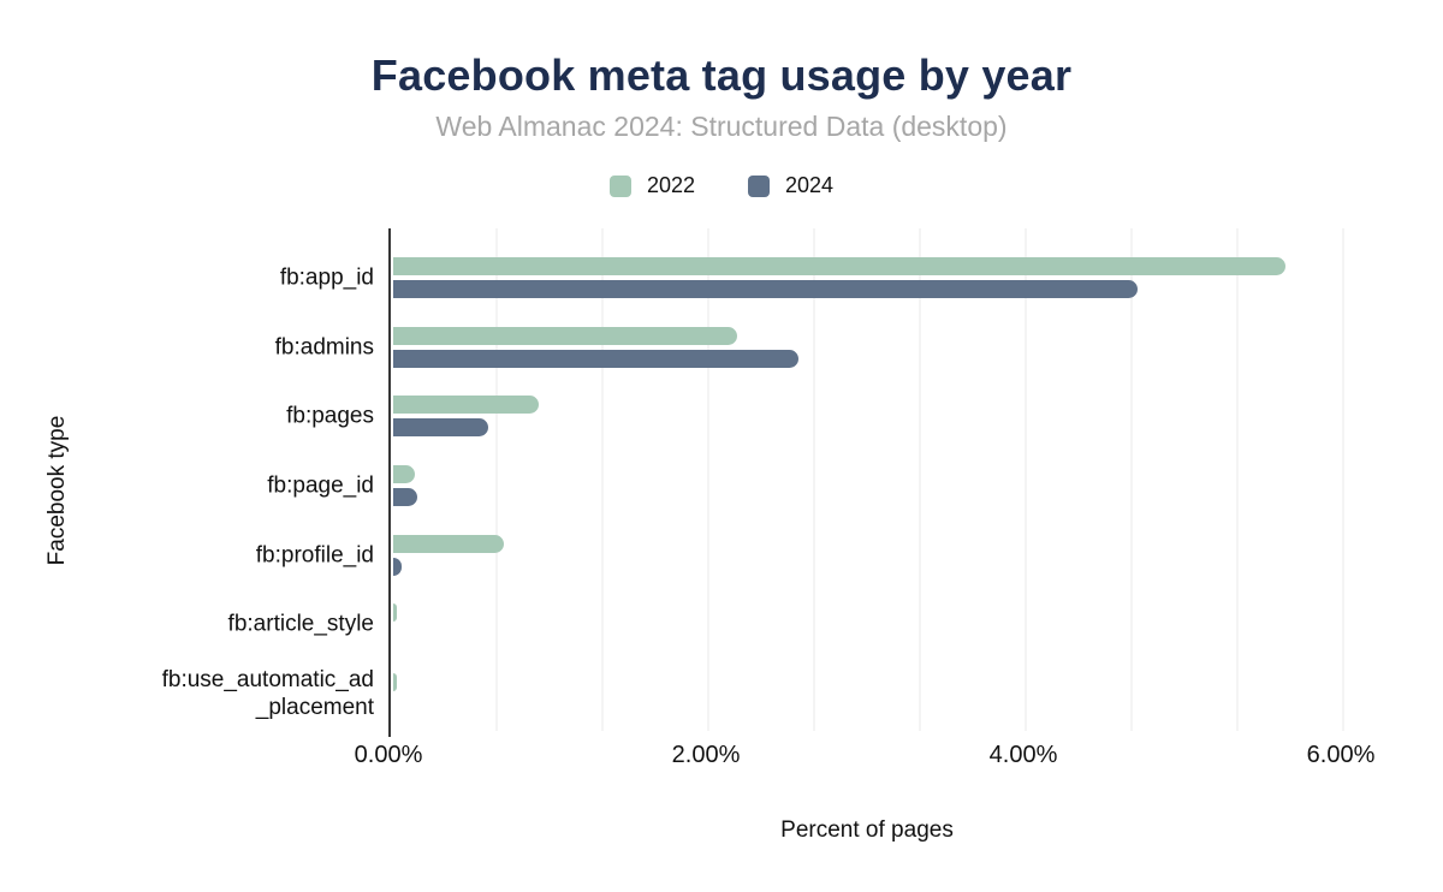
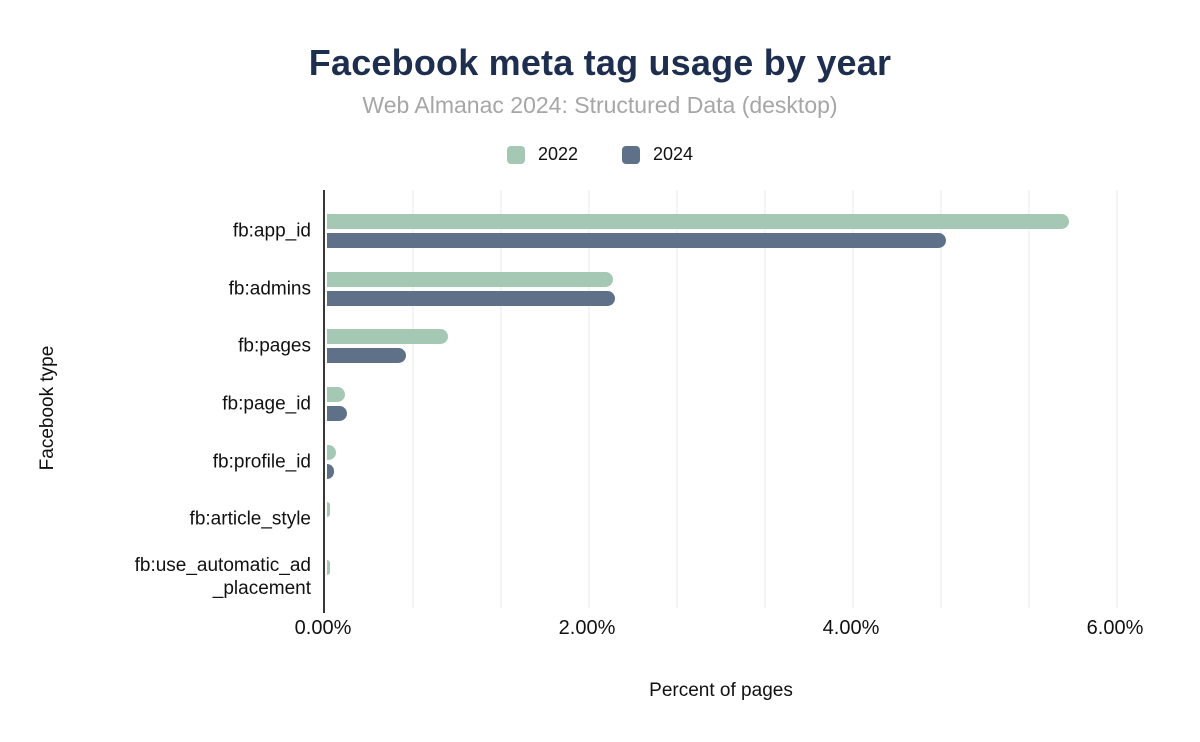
2024/fb:admins: 2.55% -> 2.18%
2022/fb:profile_id: 0.70% -> 0.07%
